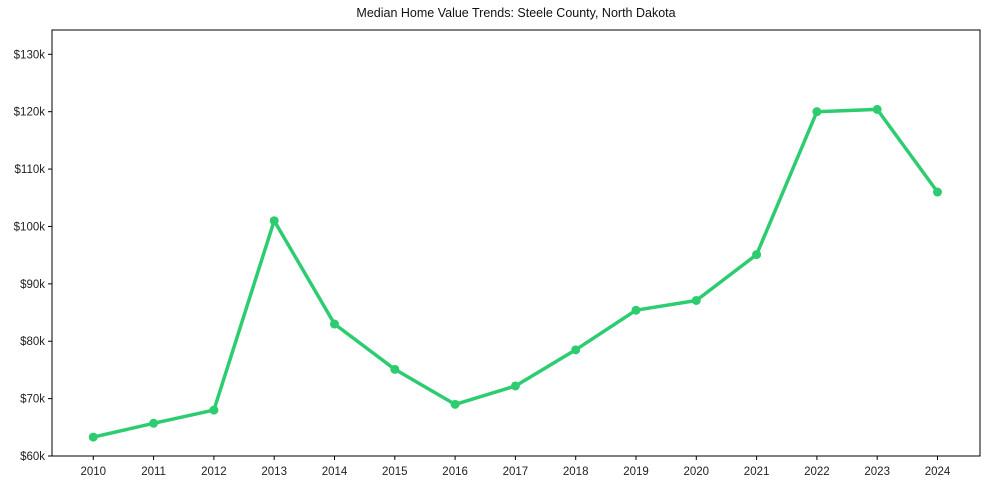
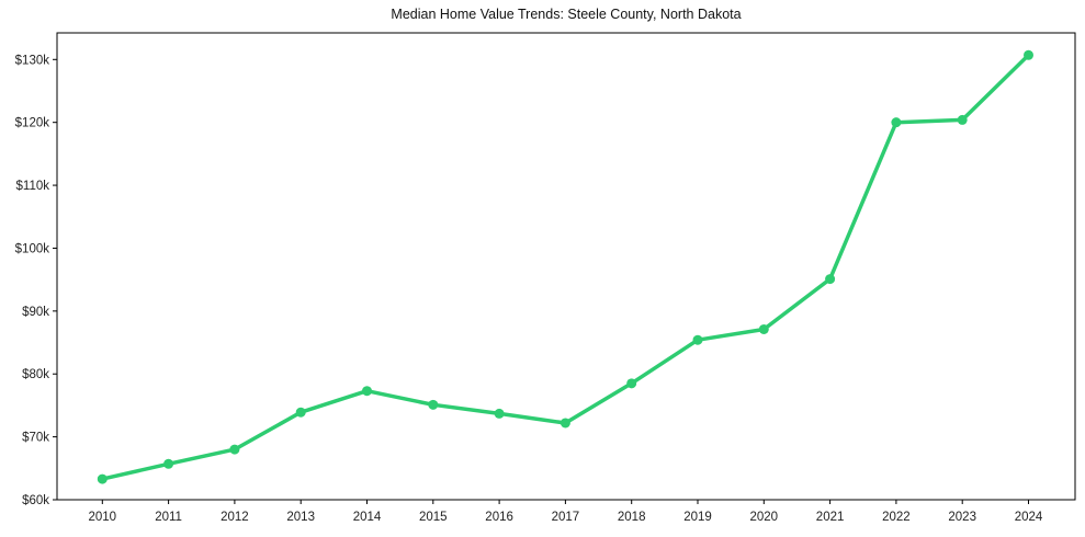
2013: $101k -> $74k
2014: $83k -> $77k
2016: $69k -> $74k
2024: $106k -> $131k
